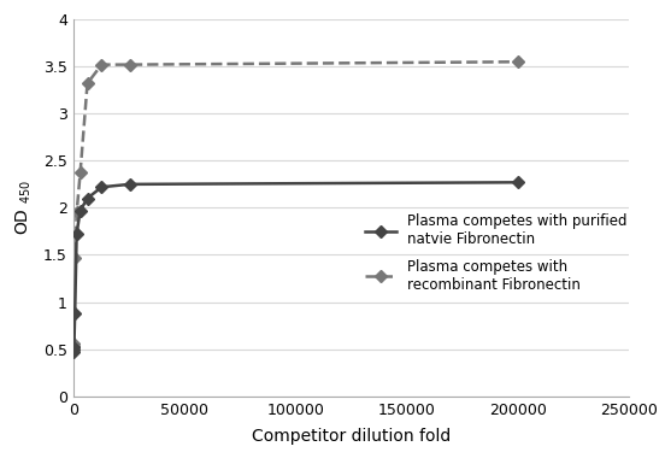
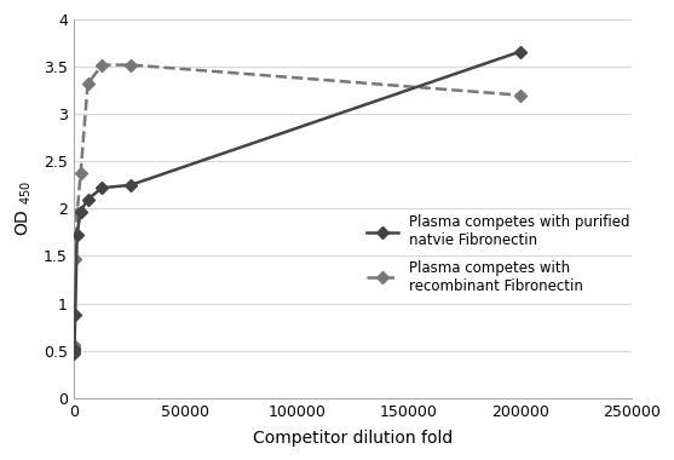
Plasma competes with purified natvie Fibronectin/200000: 2.27 -> 3.66
Plasma competes with recombinant Fibronectin/200000: 3.55 -> 3.20
